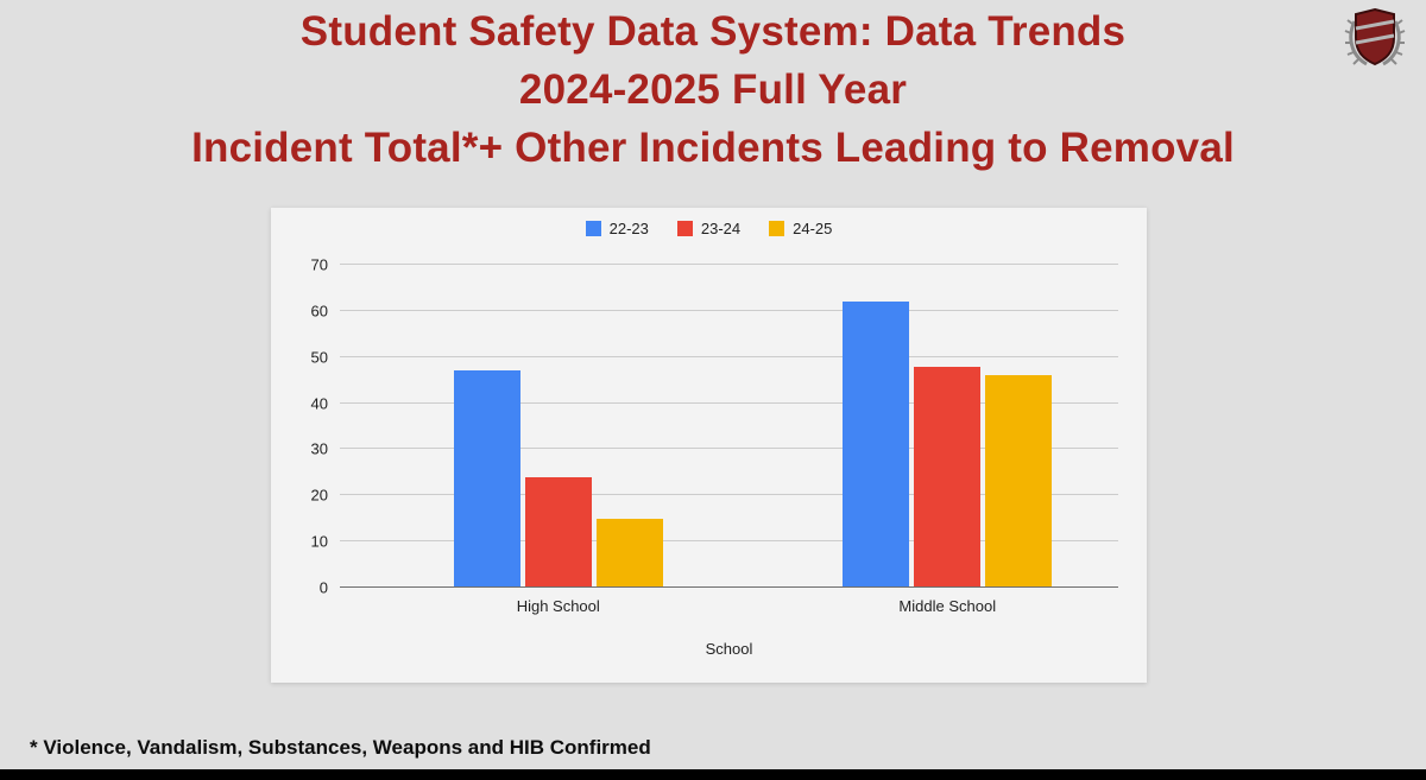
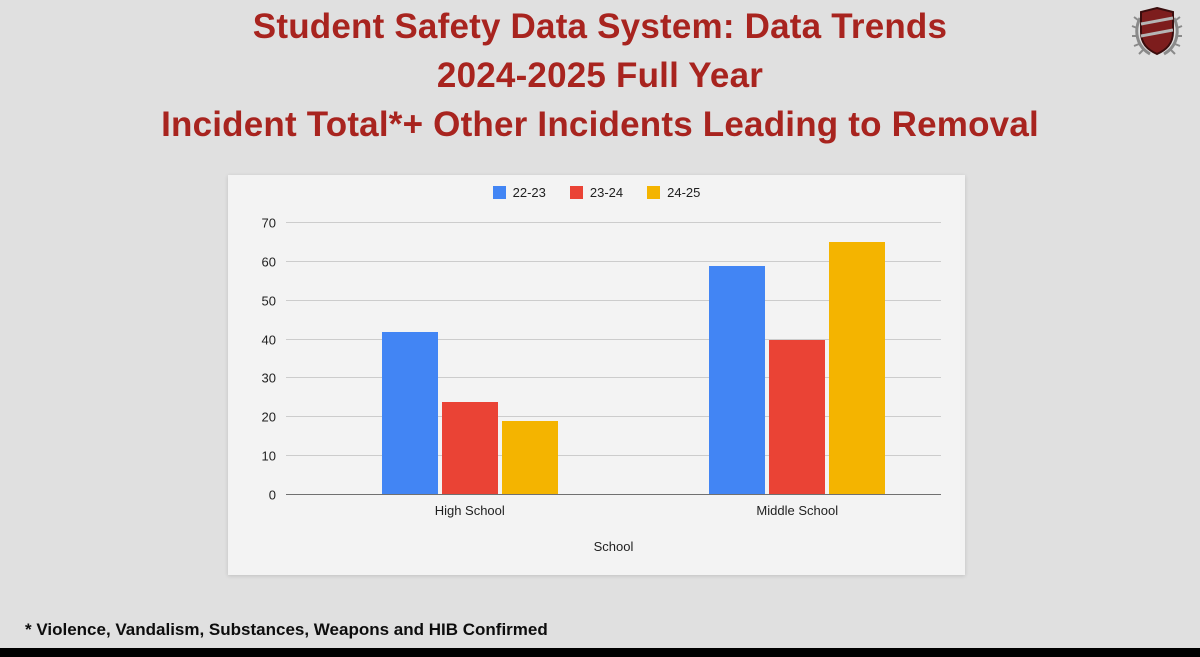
22-23/High School: 47 -> 42
24-25/High School: 15 -> 19
22-23/Middle School: 62 -> 59
23-24/Middle School: 48 -> 40
24-25/Middle School: 46 -> 65
